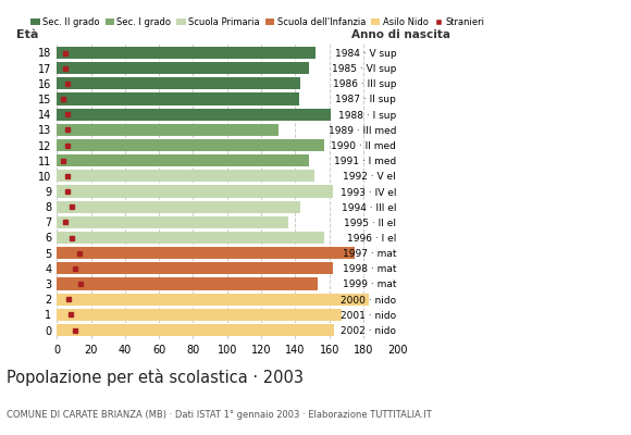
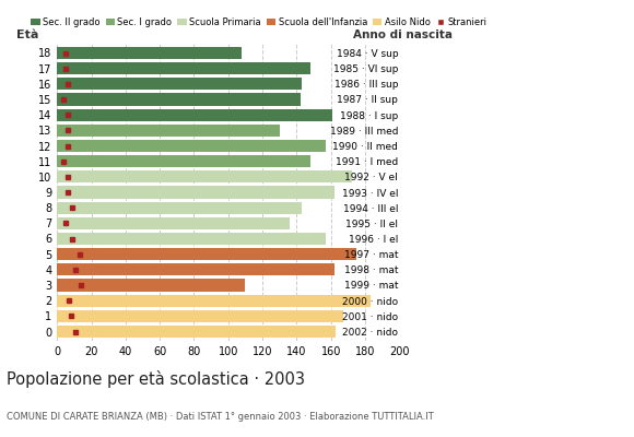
18: 152 -> 108
10: 151 -> 172
3: 153 -> 110
